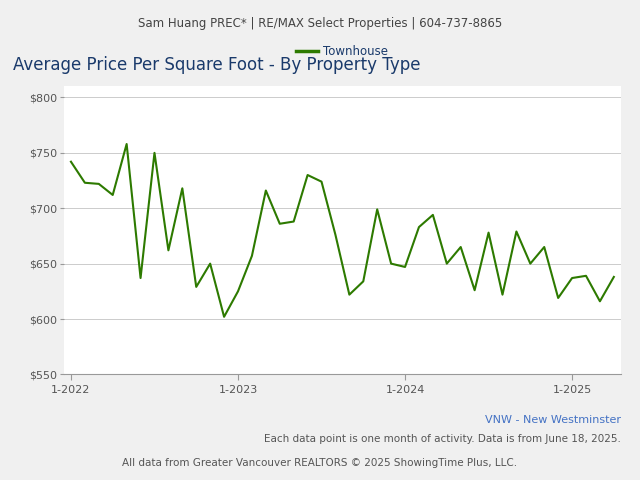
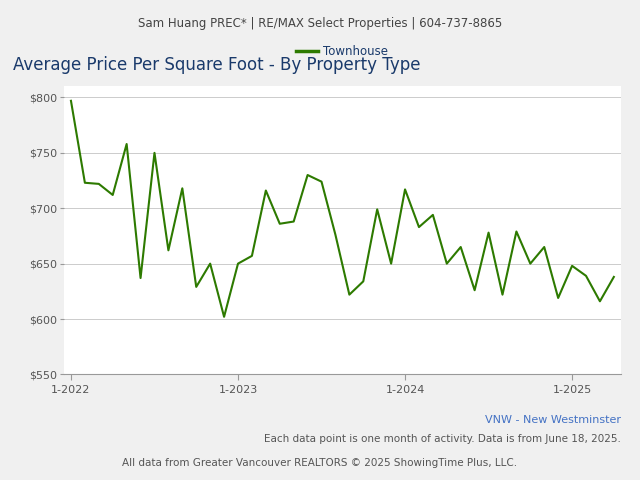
1-2022: $742 -> $797
1-2023: $625 -> $650
1-2024: $647 -> $717
1-2025: $637 -> $648
